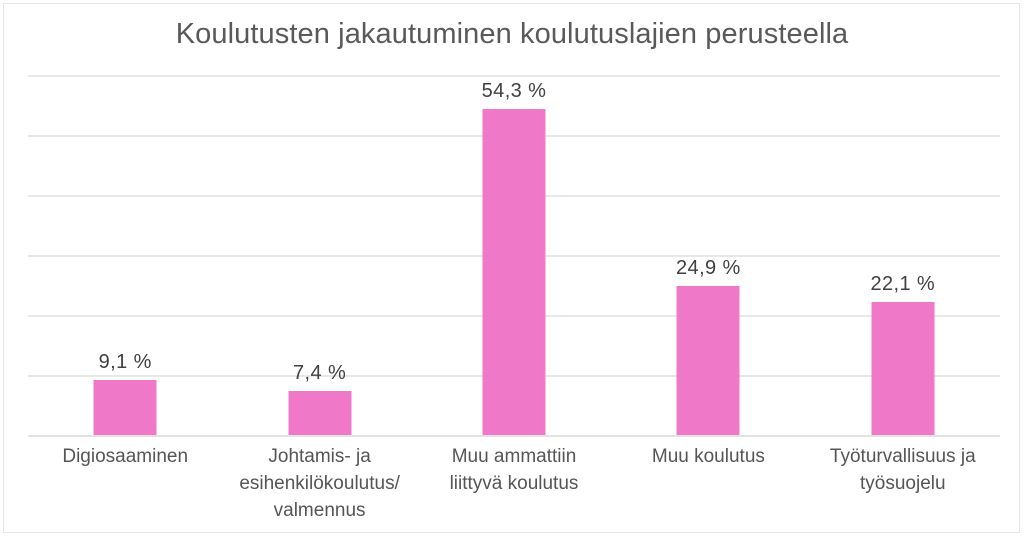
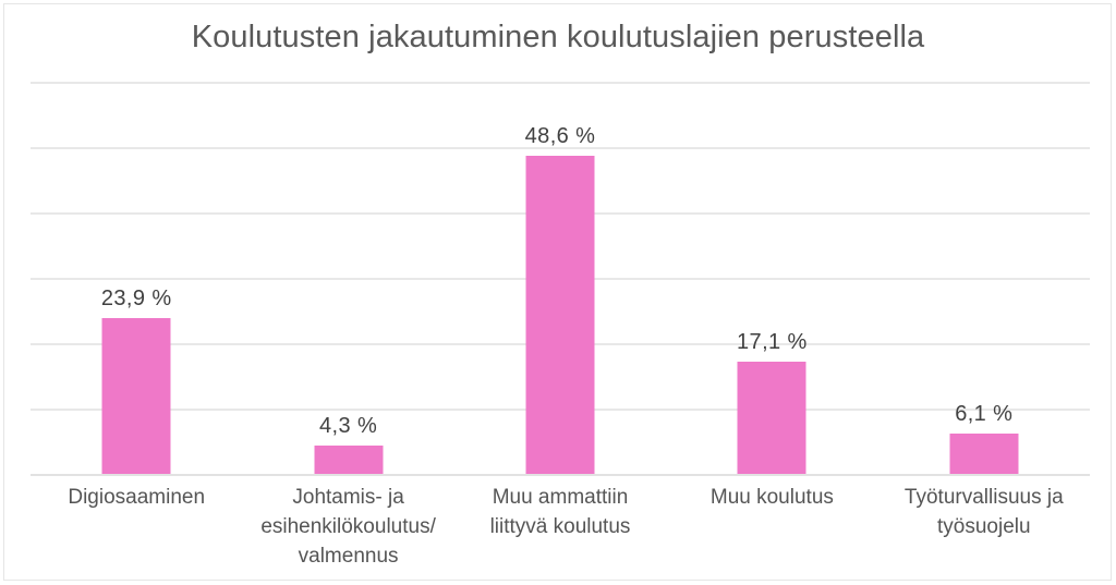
Digiosaaminen: 9,1 -> 23,9
Johtamis- ja esihenkilökoulutus/ valmennus: 7,4 -> 4,3
Muu ammattiin liittyvä koulutus: 54,3 -> 48,6
Muu koulutus: 24,9 -> 17,1
Työturvallisuus ja työsuojelu: 22,1 -> 6,1
